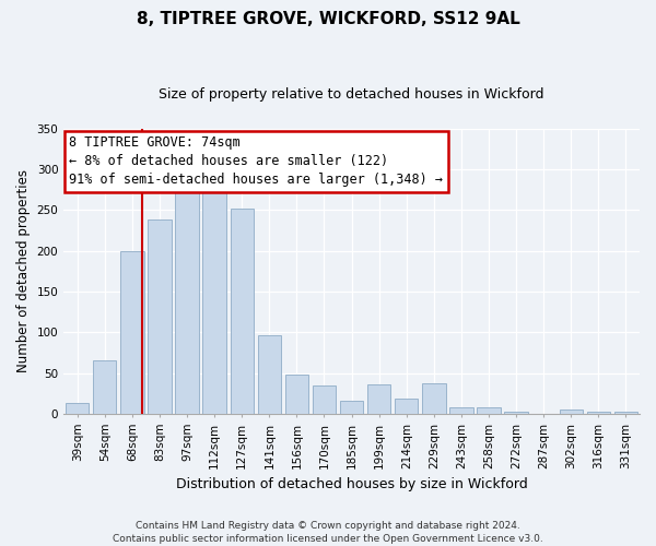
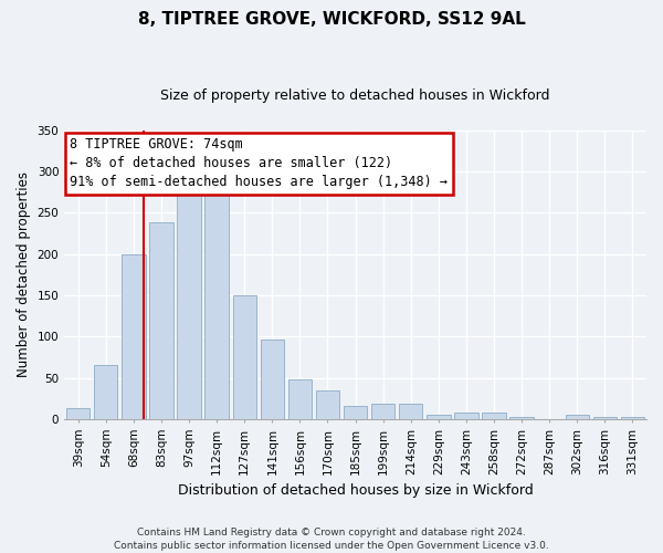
127sqm: 252 -> 150
199sqm: 36 -> 19
229sqm: 38 -> 5
